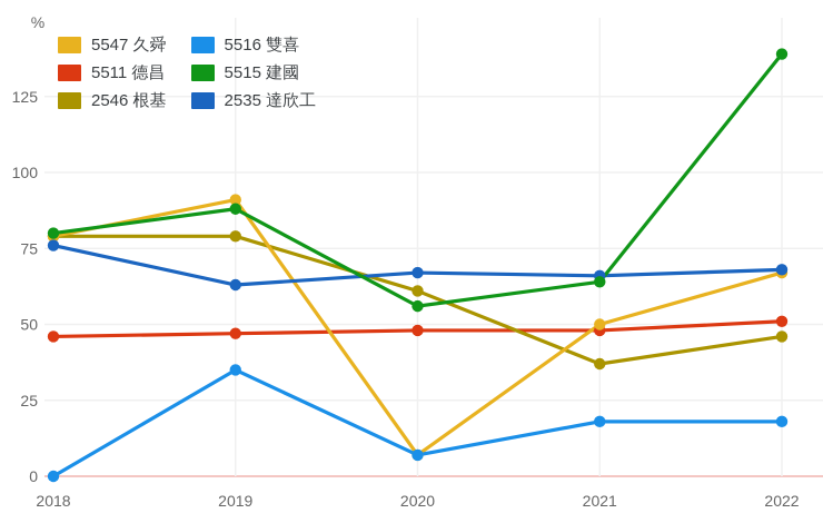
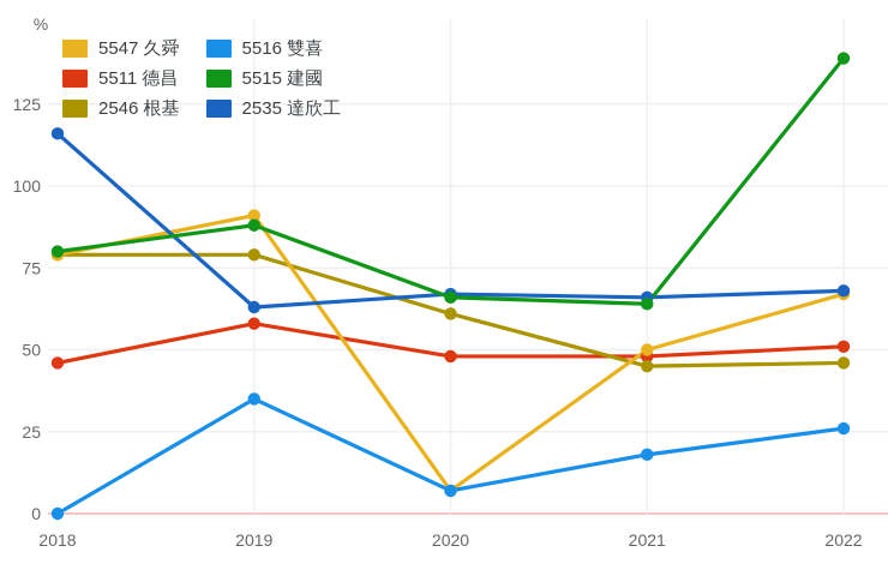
2535 達欣工/2018: 76 -> 116
5511 德昌/2019: 47 -> 58
5515 建國/2020: 56 -> 66
2546 根基/2021: 37 -> 45
5516 雙喜/2022: 18 -> 26
